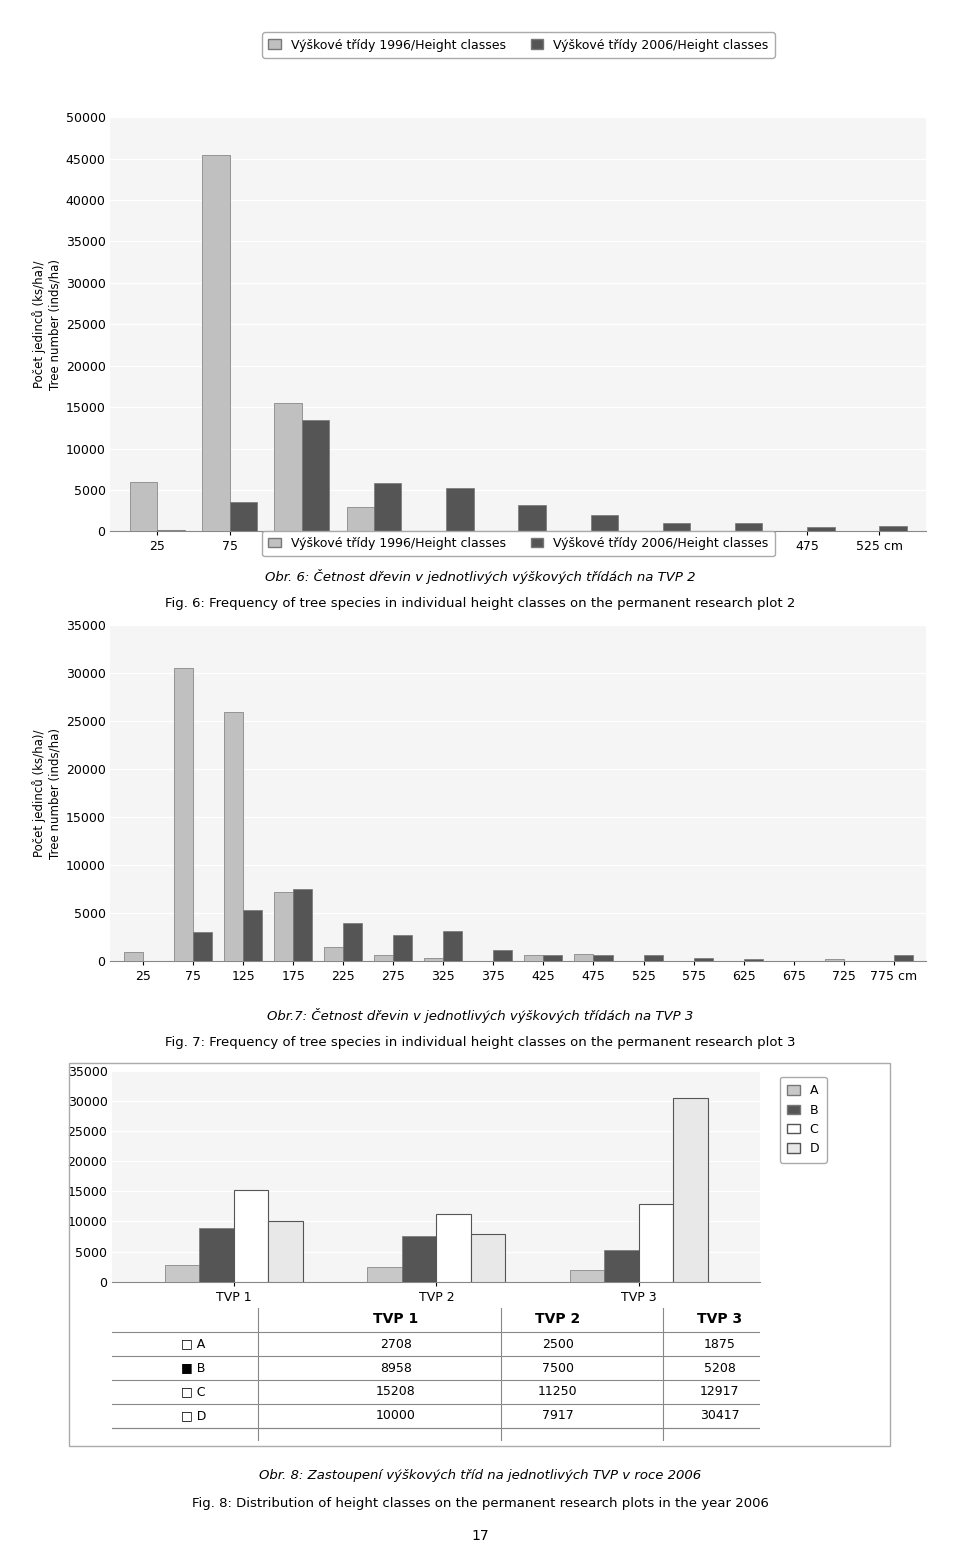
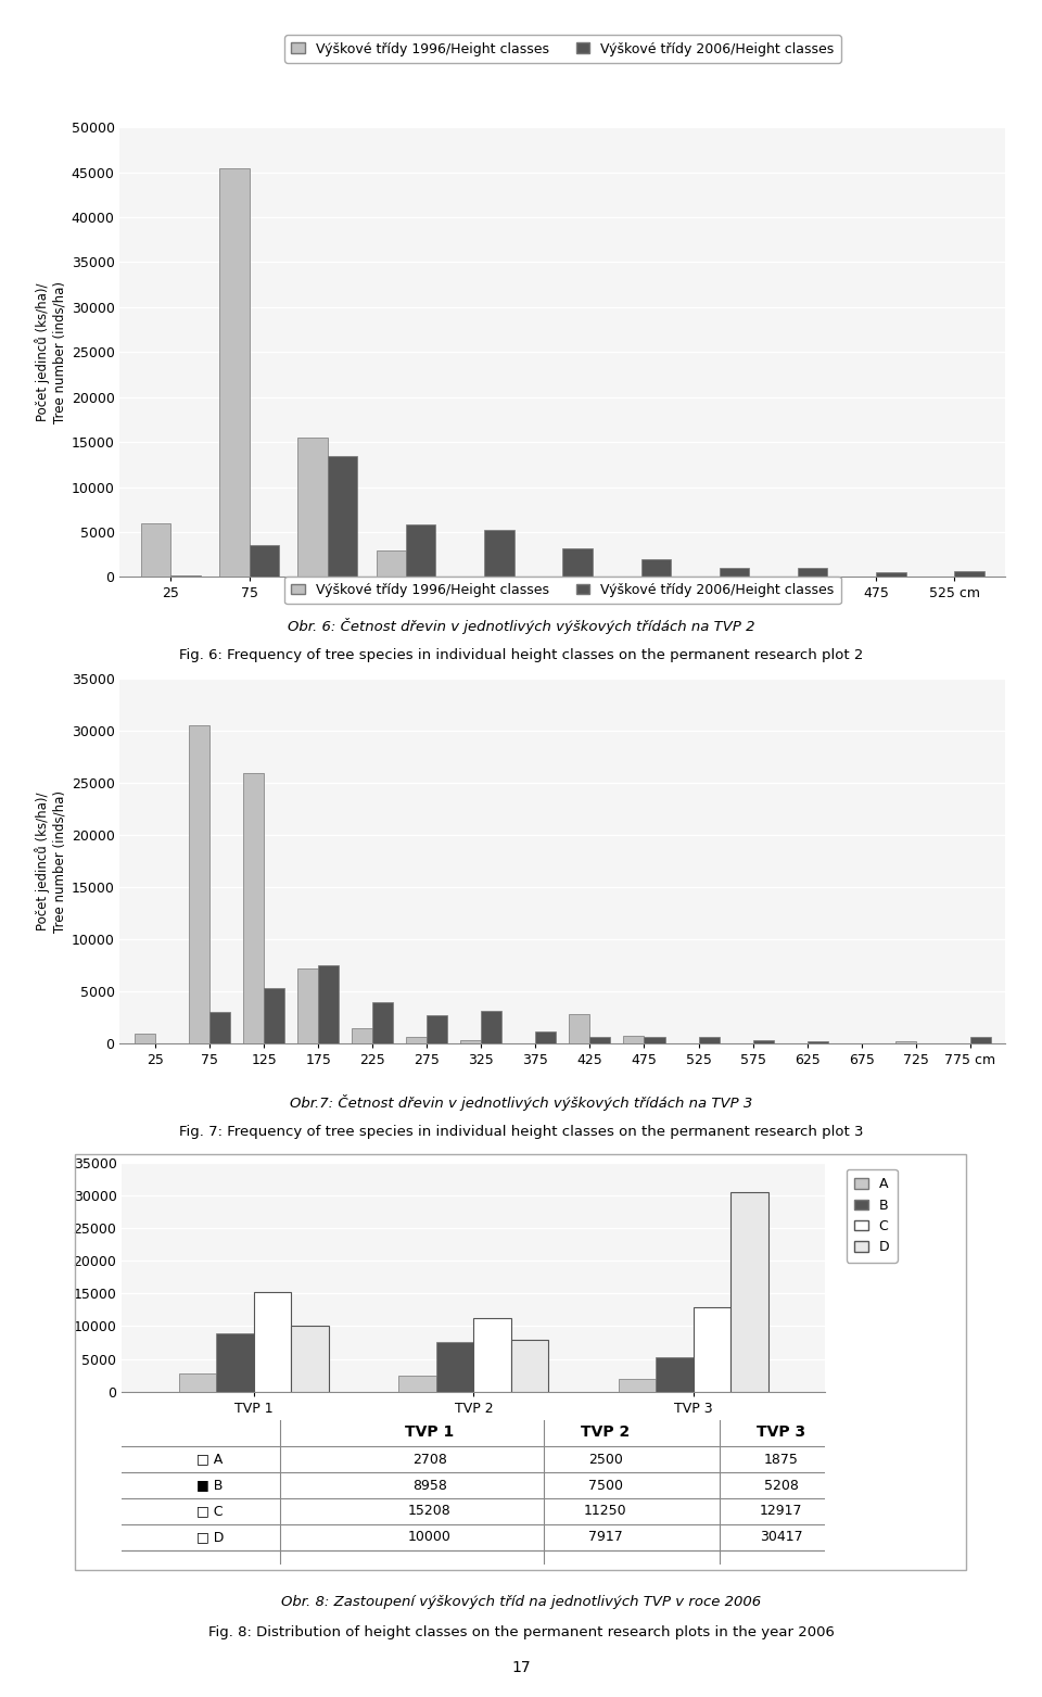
Výškové třídy 1996/Height classes/425: 700 -> 2800
